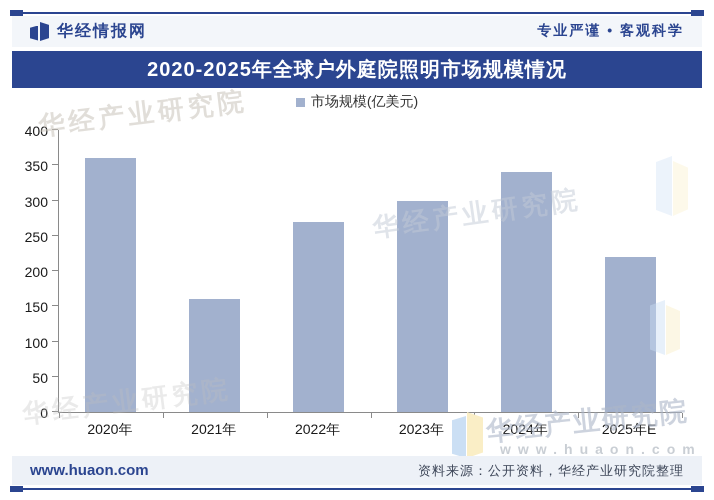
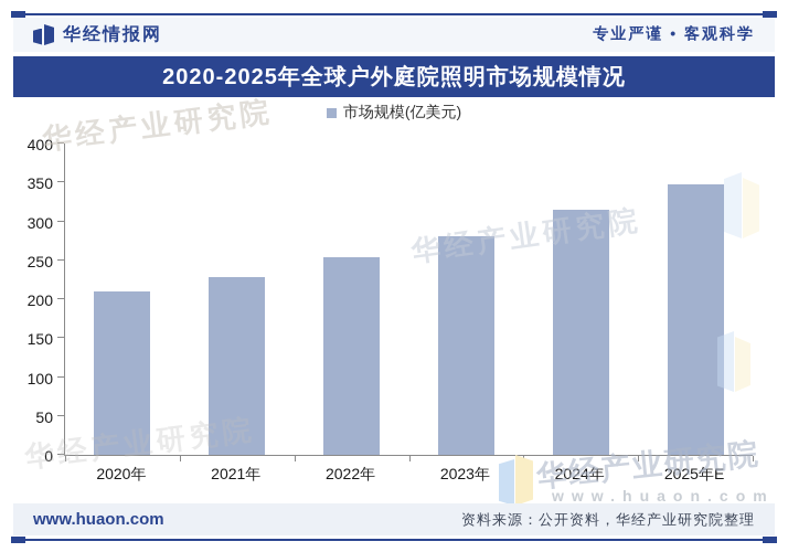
2020年: 360 -> 210
2021年: 160 -> 230
2022年: 270 -> 250
2023年: 300 -> 280
2024年: 340 -> 320
2025年E: 220 -> 350
